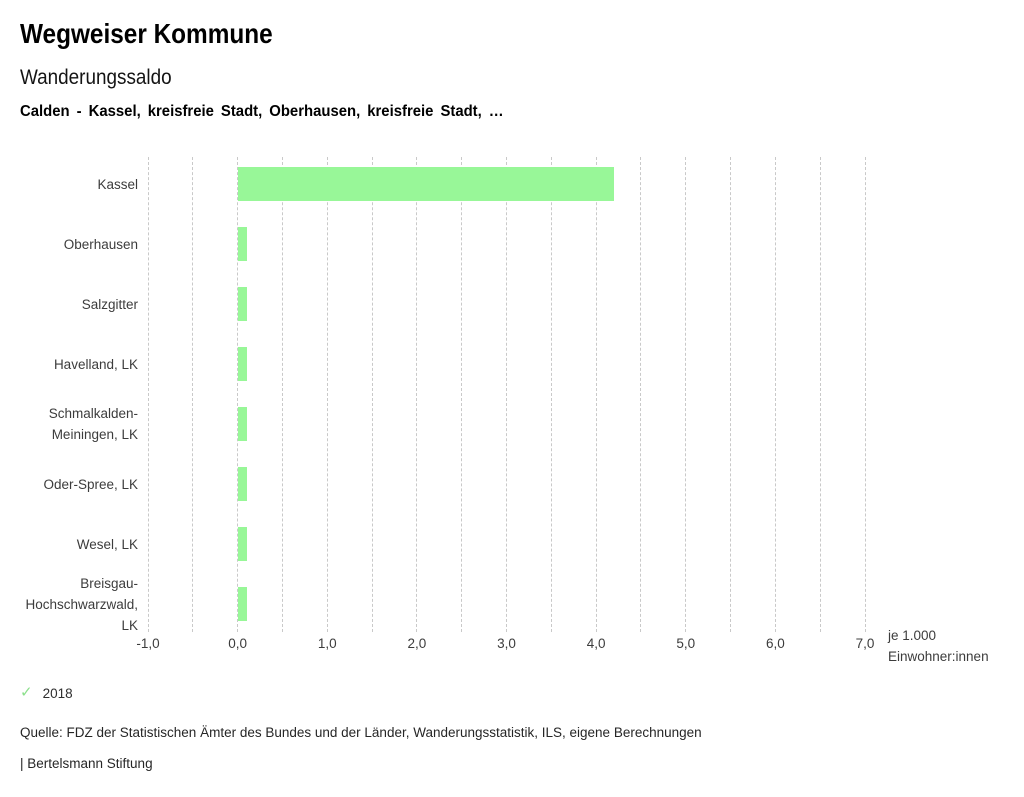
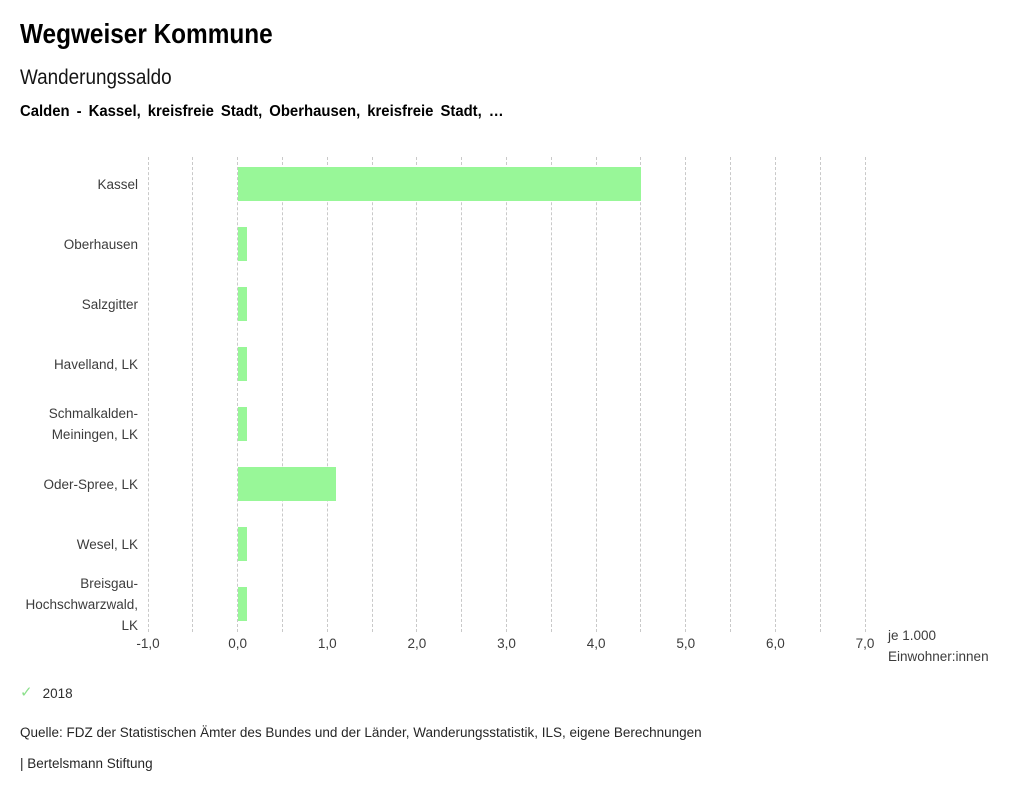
Kassel: 4,2 -> 4,5
Oder-Spree, LK: 0,1 -> 1,1
